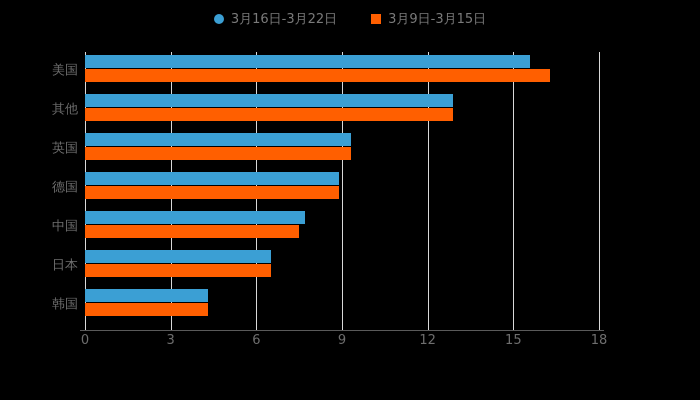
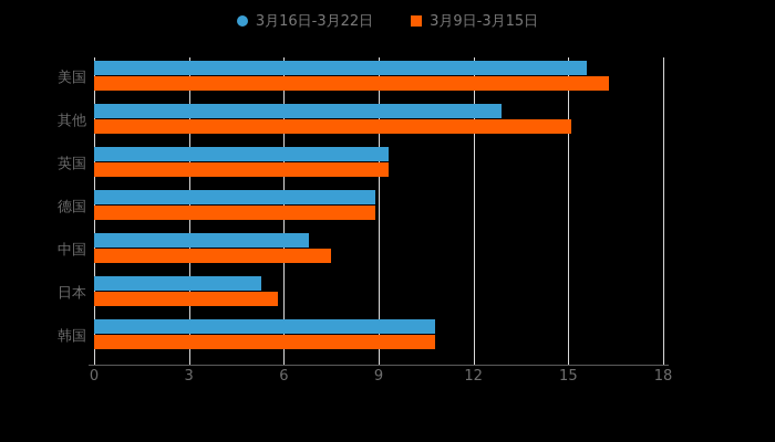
3月9日-3月15日/其他: 12.9 -> 15.1
3月16日-3月22日/中国: 7.7 -> 6.8
3月16日-3月22日/日本: 6.5 -> 5.3
3月9日-3月15日/日本: 6.5 -> 5.8
3月16日-3月22日/韩国: 4.3 -> 10.8
3月9日-3月15日/韩国: 4.3 -> 10.8
